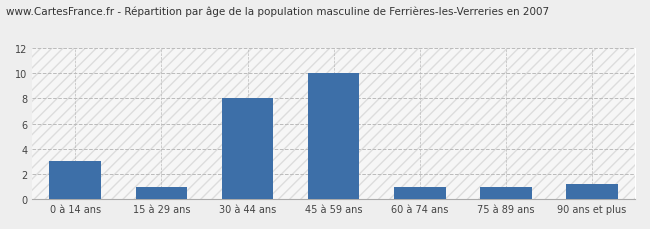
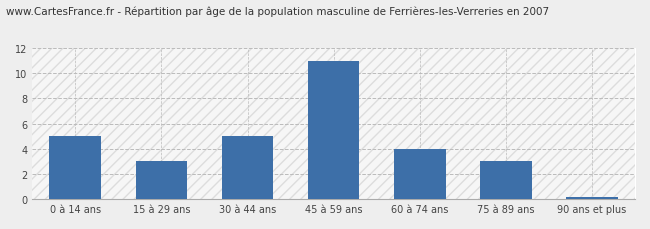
0 à 14 ans: 3.0 -> 5.0
15 à 29 ans: 1.0 -> 3.0
30 à 44 ans: 8.0 -> 5.0
45 à 59 ans: 10.0 -> 11.0
60 à 74 ans: 1.0 -> 4.0
75 à 89 ans: 1.0 -> 3.0
90 ans et plus: 1.2 -> 0.1
